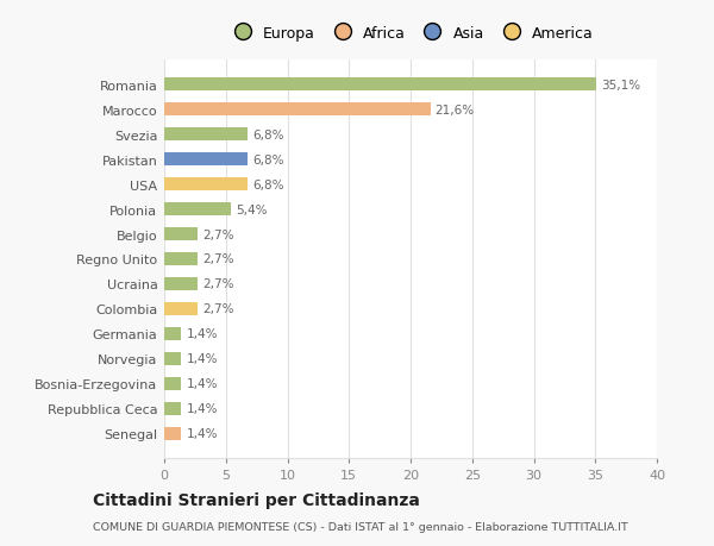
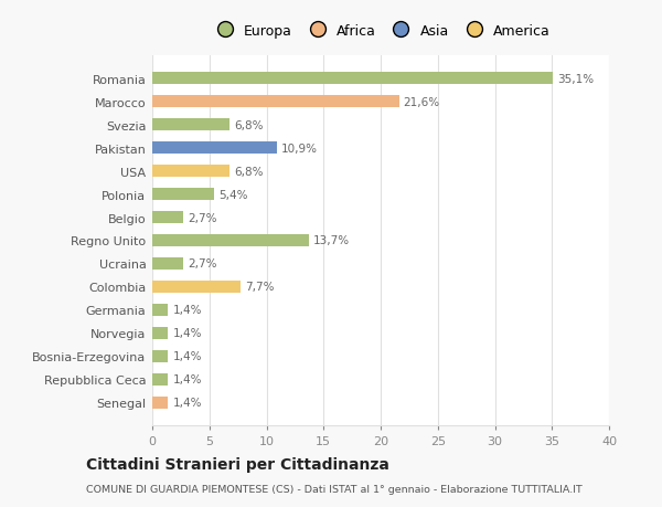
Pakistan: 6,8% -> 10,9%
Regno Unito: 2,7% -> 13,7%
Colombia: 2,7% -> 7,7%
